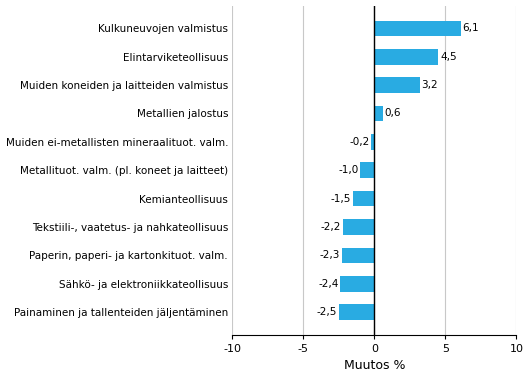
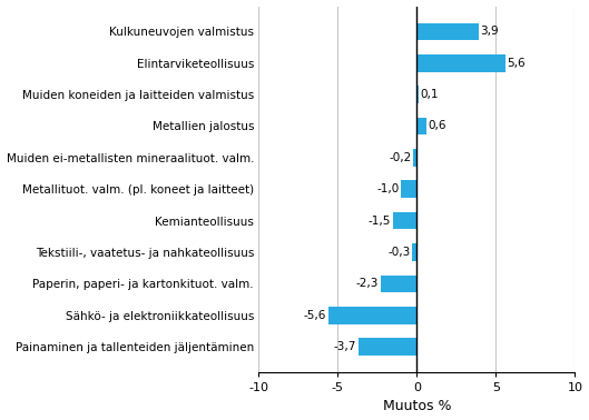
Kulkuneuvojen valmistus: 6,1 -> 3,9
Elintarviketeollisuus: 4,5 -> 5,6
Muiden koneiden ja laitteiden valmistus: 3,2 -> 0,1
Tekstiili-, vaatetus- ja nahkateollisuus: -2,2 -> -0,3
Sähkö- ja elektroniikkateollisuus: -2,4 -> -5,6
Painaminen ja tallenteiden jäljentäminen: -2,5 -> -3,7
